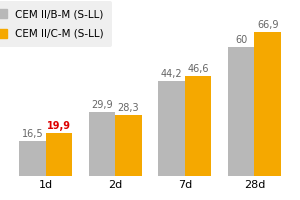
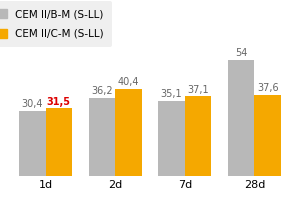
CEM II/B-M (S-LL)/1d: 16,5 -> 30,4
CEM II/C-M (S-LL)/1d: 19,9 -> 31,5
CEM II/B-M (S-LL)/2d: 29,9 -> 36,2
CEM II/C-M (S-LL)/2d: 28,3 -> 40,4
CEM II/B-M (S-LL)/7d: 44,2 -> 35,1
CEM II/C-M (S-LL)/7d: 46,6 -> 37,1
CEM II/B-M (S-LL)/28d: 60 -> 54
CEM II/C-M (S-LL)/28d: 66,9 -> 37,6
